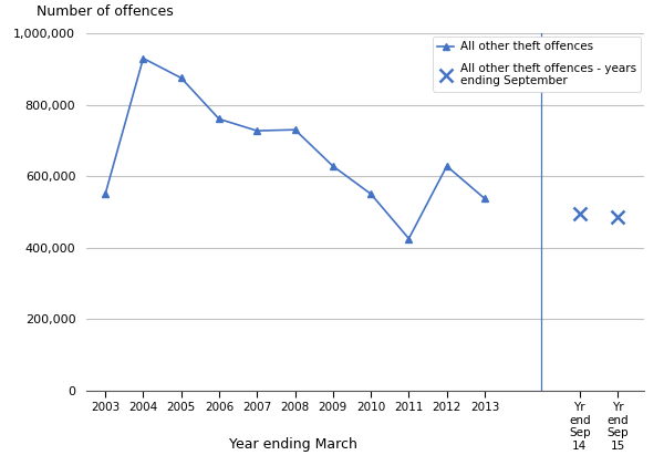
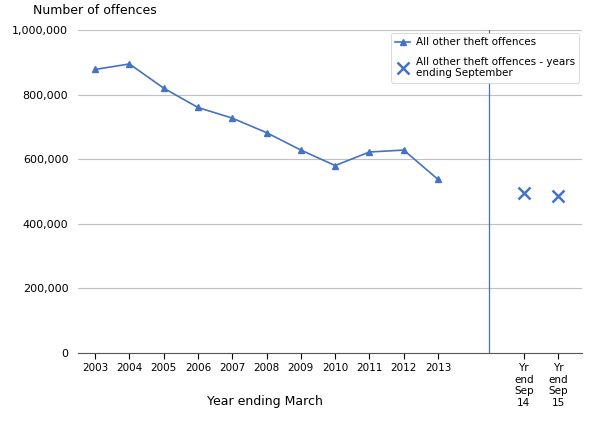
2003: 550,000 -> 878,000
2004: 930,000 -> 895,000
2005: 875,000 -> 820,000
2008: 730,000 -> 682,000
2010: 550,000 -> 580,000
2011: 425,000 -> 622,000
